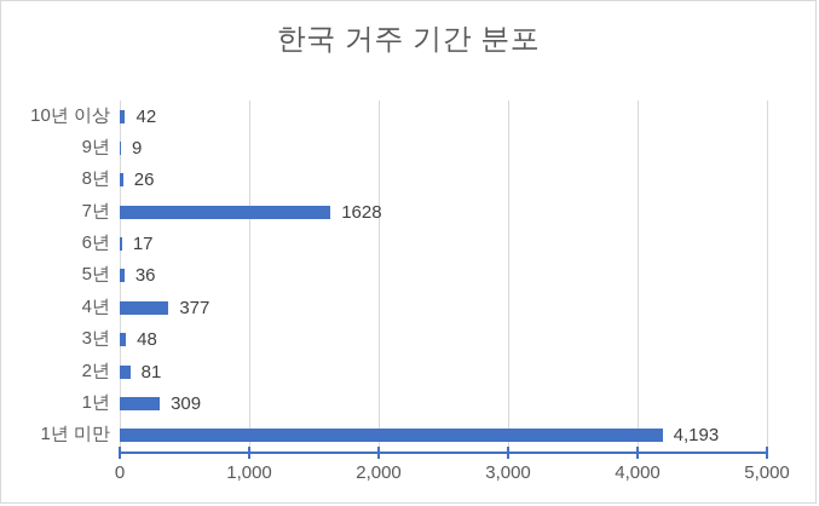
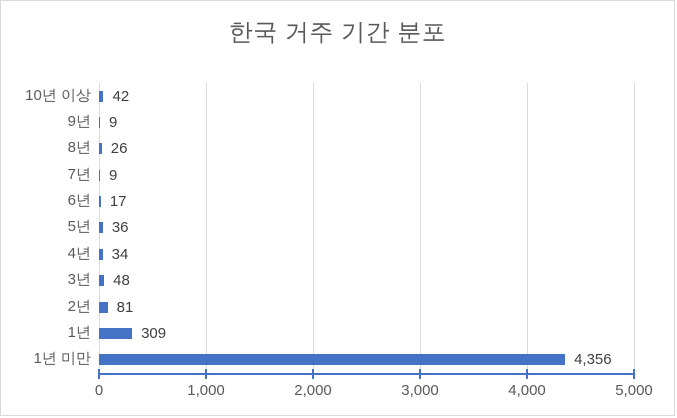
7년: 1628 -> 9
4년: 377 -> 34
1년 미만: 4,193 -> 4,356
